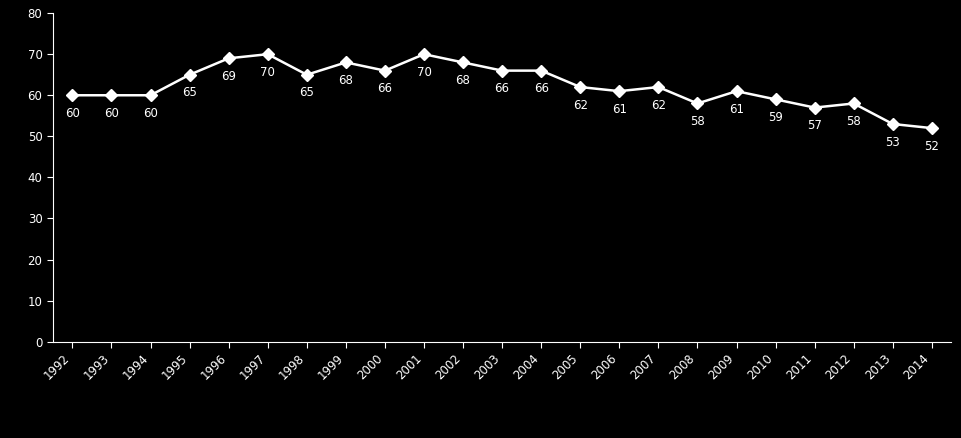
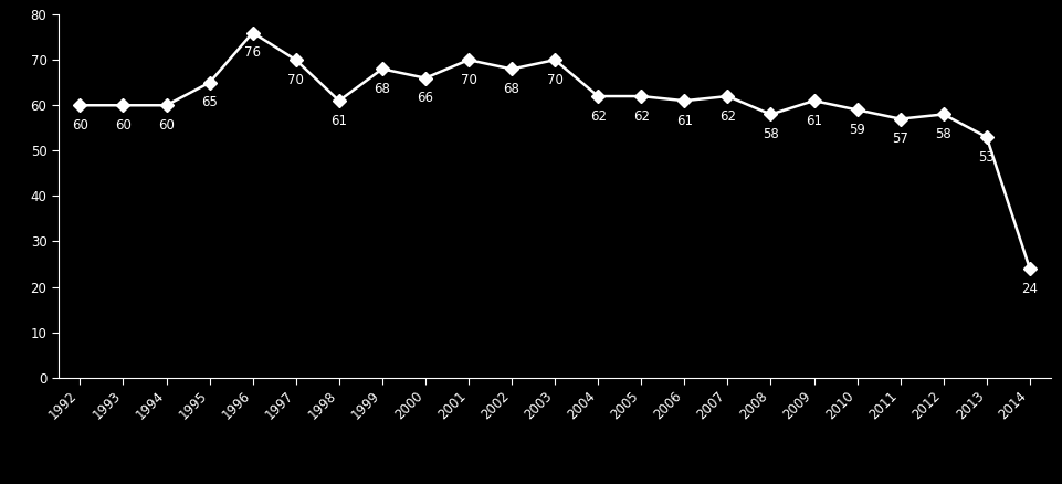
1996: 69 -> 76
1998: 65 -> 61
2003: 66 -> 70
2004: 66 -> 62
2014: 52 -> 24
